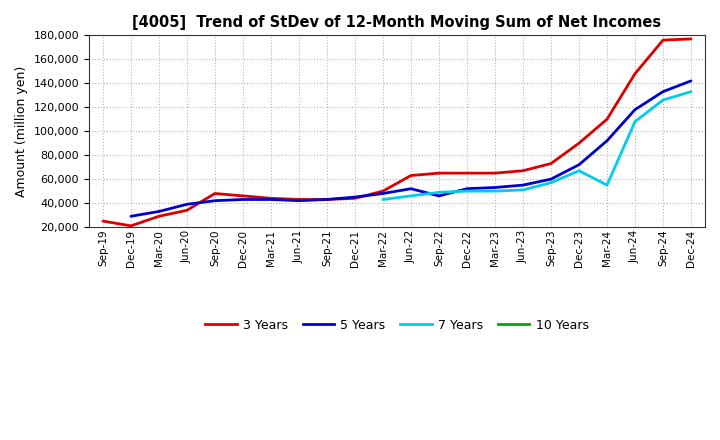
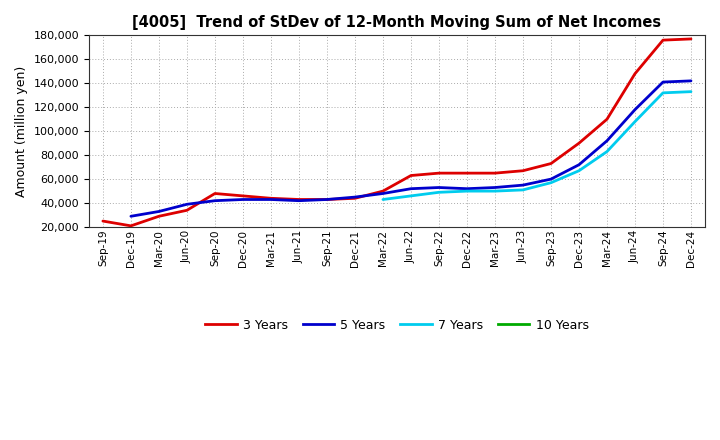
5 Years/Sep-22: 46,000 -> 53,000
7 Years/Mar-24: 55,000 -> 83,000
5 Years/Sep-24: 133,000 -> 141,000
7 Years/Sep-24: 126,000 -> 132,000
